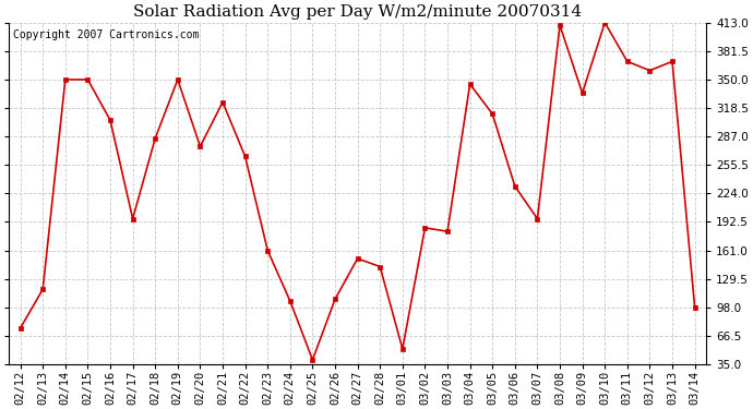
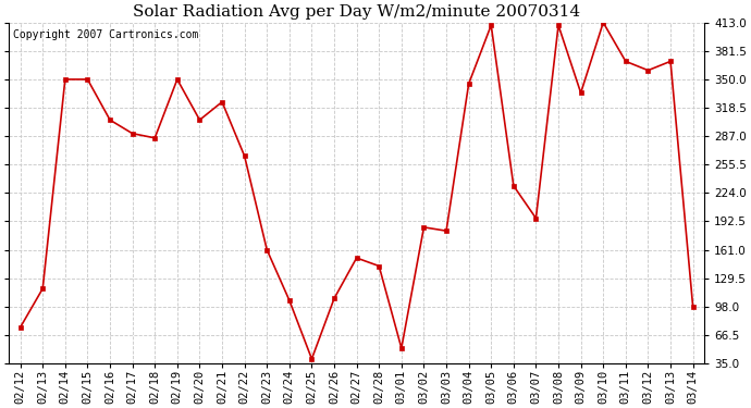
02/17: 196 -> 290
02/20: 276 -> 305
03/05: 312 -> 410
